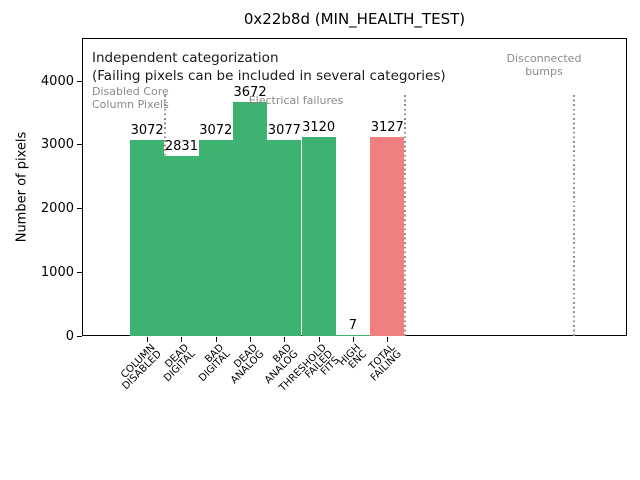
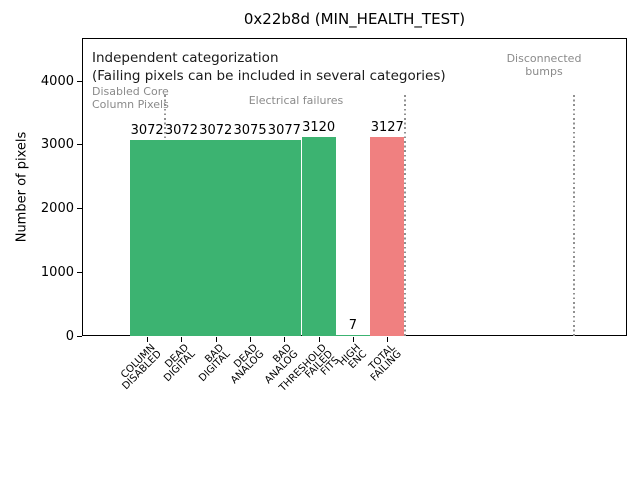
DEAD DIGITAL: 2831 -> 3072
DEAD ANALOG: 3672 -> 3075
